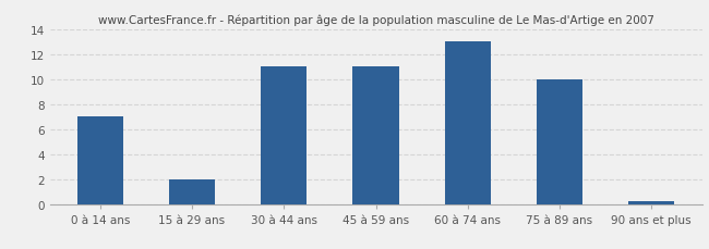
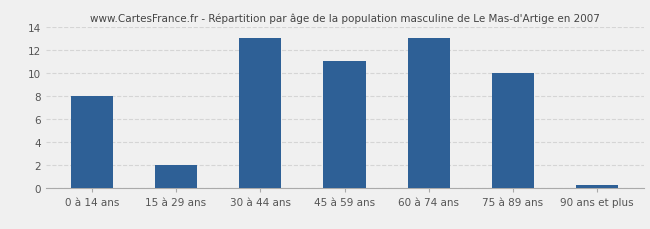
0 à 14 ans: 7.0 -> 8.0
30 à 44 ans: 11.0 -> 13.0
